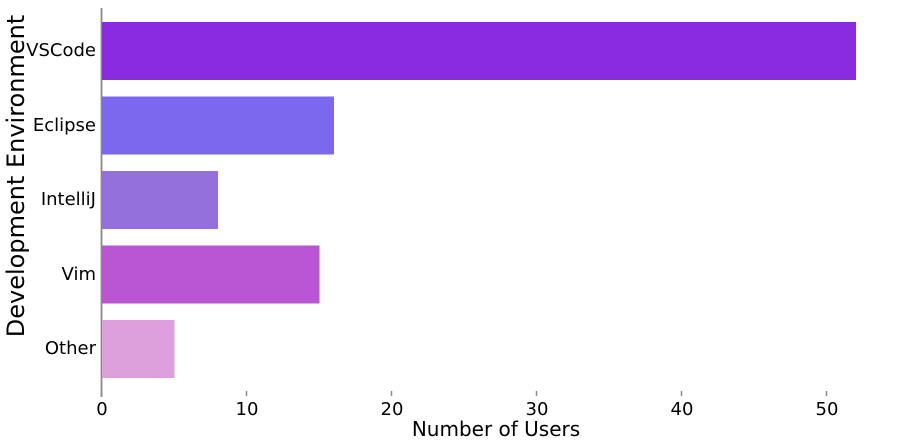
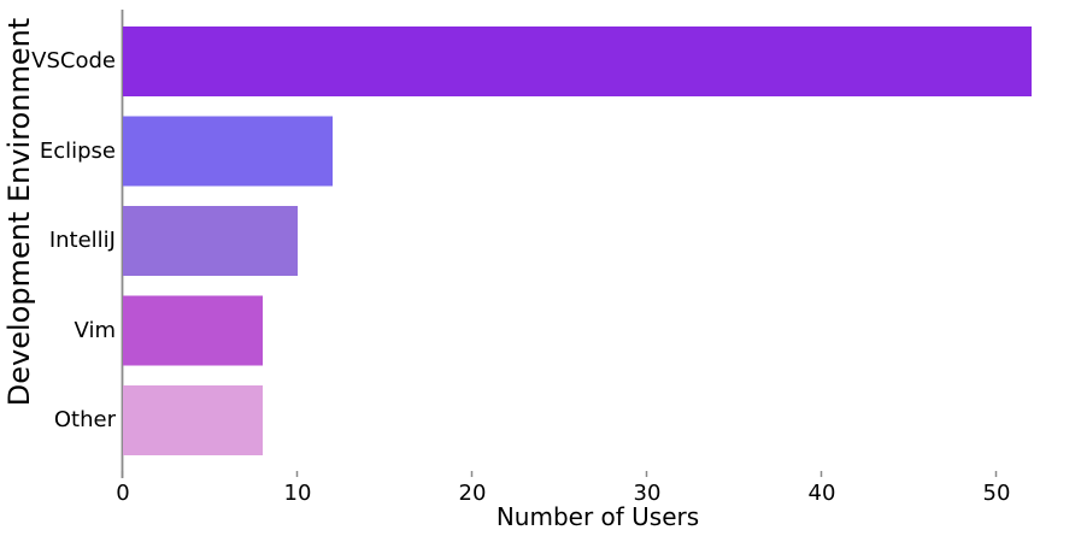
Eclipse: 16 -> 12
IntelliJ: 8 -> 10
Vim: 15 -> 8
Other: 5 -> 8
